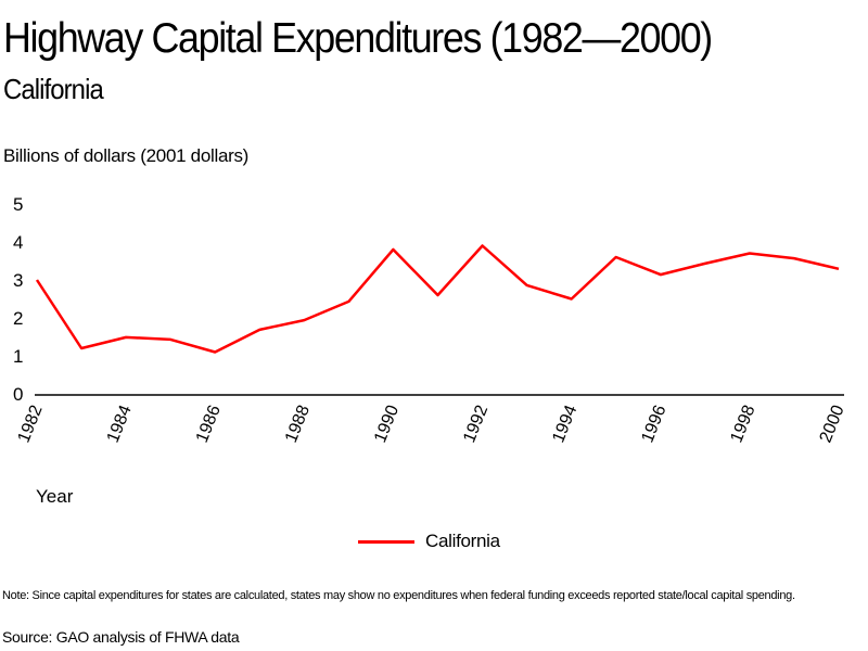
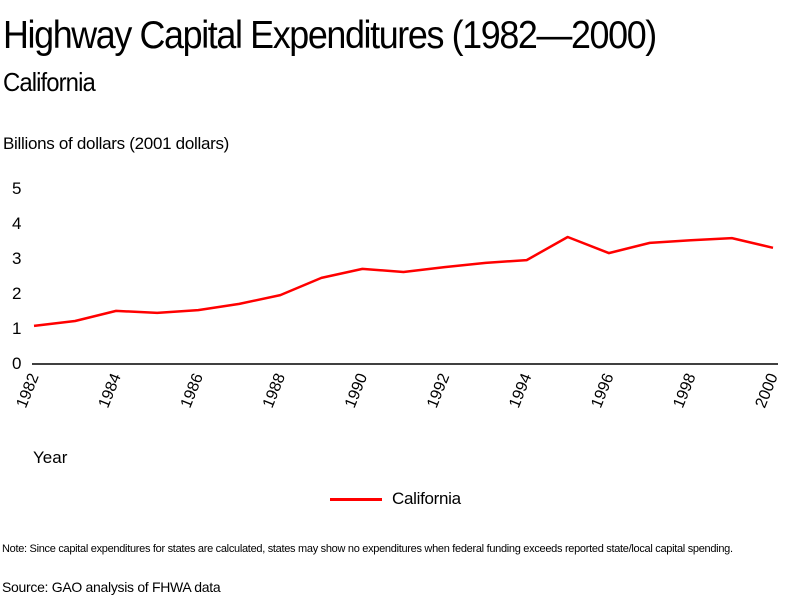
1982: 3.0 -> 1.1
1986: 1.1 -> 1.5
1990: 3.8 -> 2.7
1992: 3.9 -> 2.7
1994: 2.5 -> 2.9
1998: 3.7 -> 3.5
